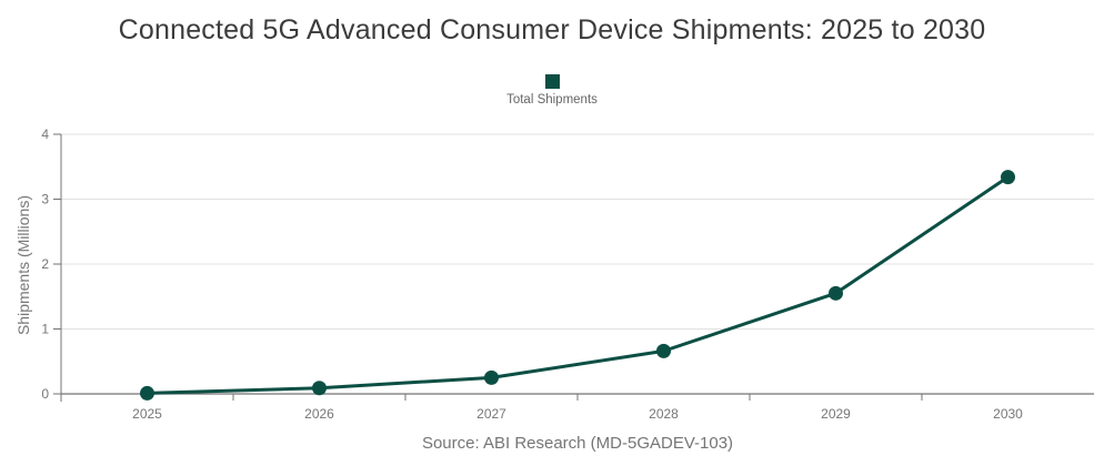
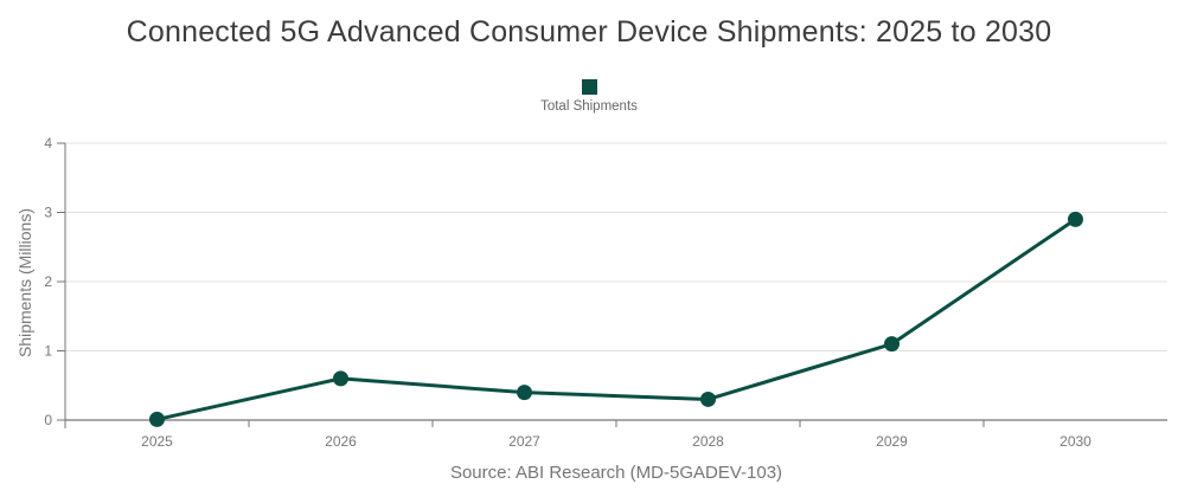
2026: 0.1 -> 0.6
2027: 0.2 -> 0.4
2028: 0.7 -> 0.3
2029: 1.6 -> 1.1
2030: 3.3 -> 2.9
